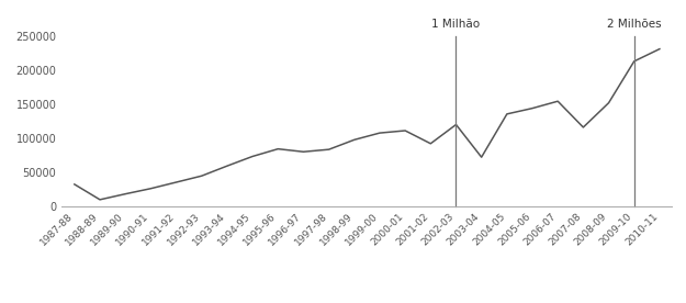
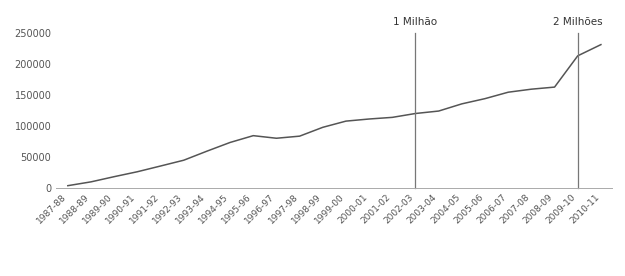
1987-88: 32000 -> 3000
2001-02: 92000 -> 114000
2003-04: 72000 -> 124000
2007-08: 116000 -> 159000
2008-09: 152000 -> 163000
